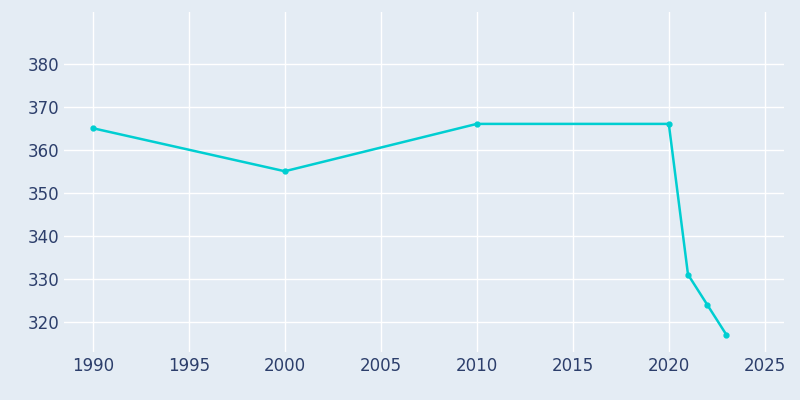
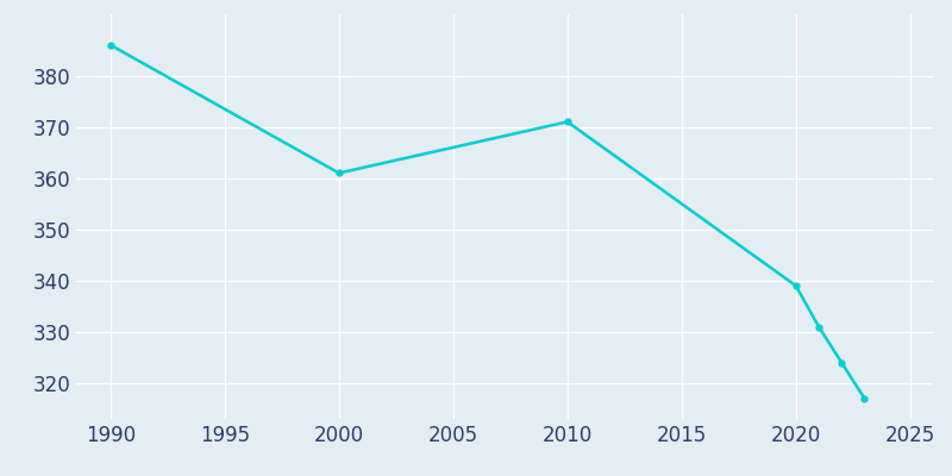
1990: 365 -> 386
2000: 355 -> 361
2010: 366 -> 371
2020: 366 -> 339
